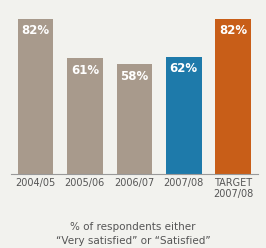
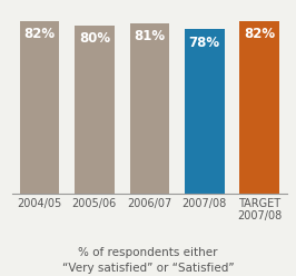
2005/06: 61% -> 80%
2006/07: 58% -> 81%
2007/08: 62% -> 78%
